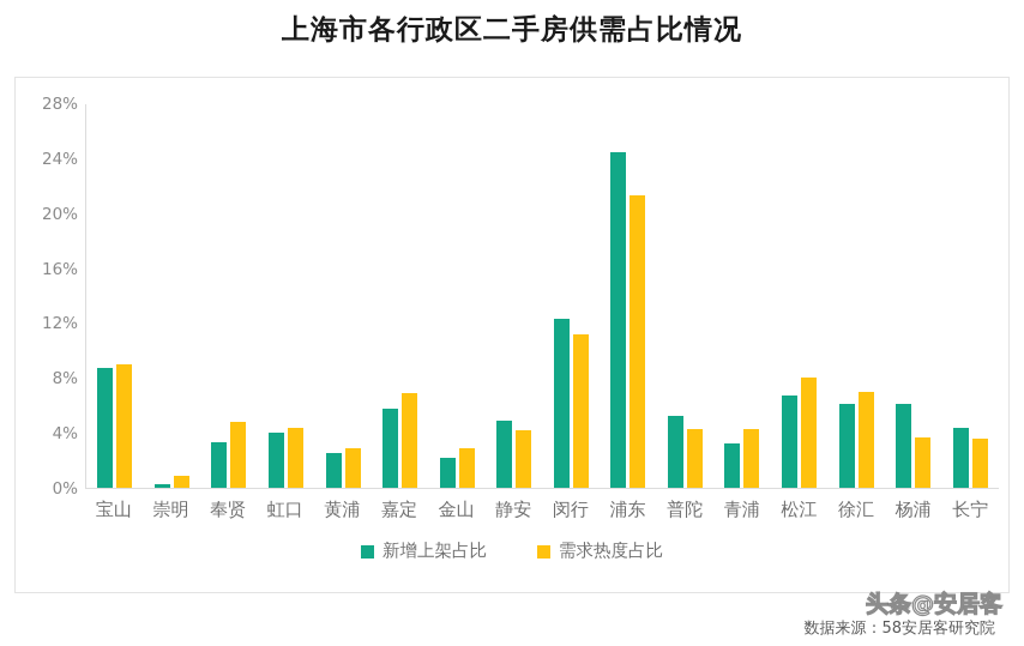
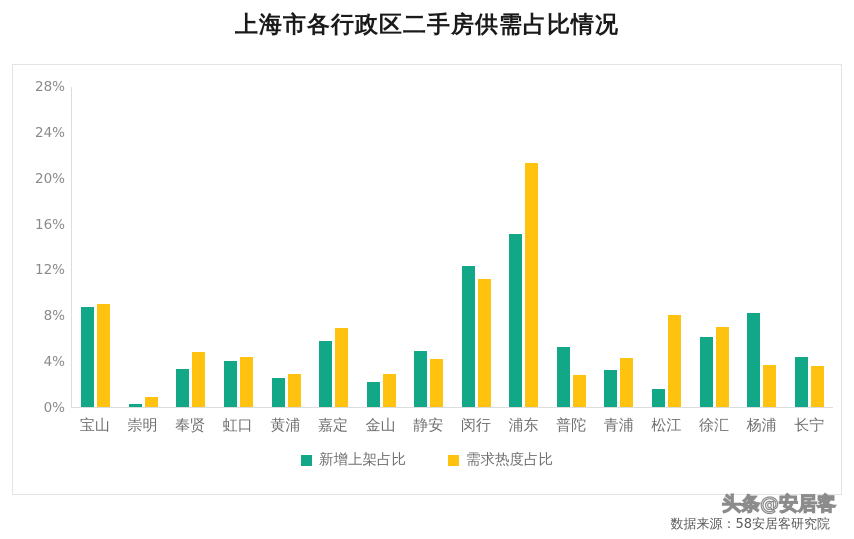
新增上架占比/浦东: 24.4% -> 15.1%
需求热度占比/普陀: 4.3% -> 2.8%
新增上架占比/松江: 6.7% -> 1.6%
新增上架占比/杨浦: 6.1% -> 8.2%
